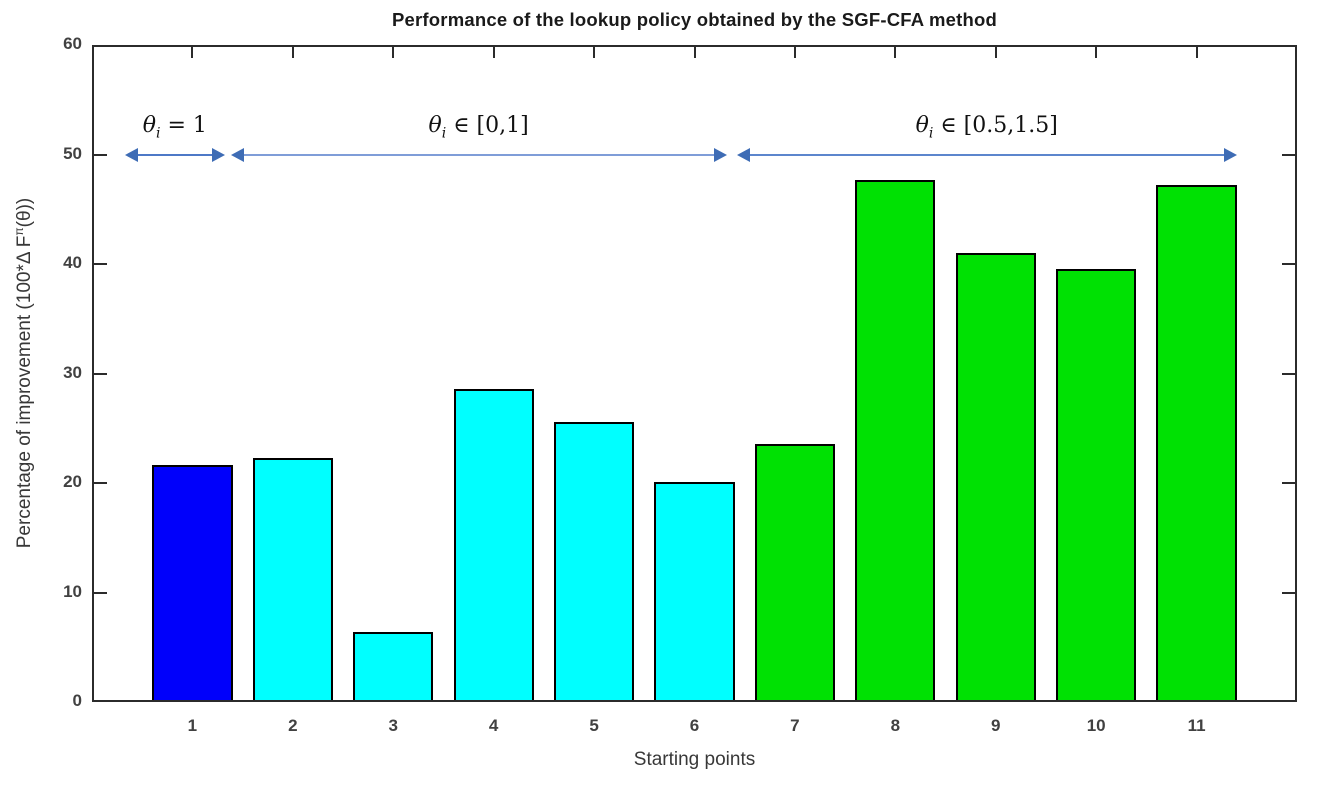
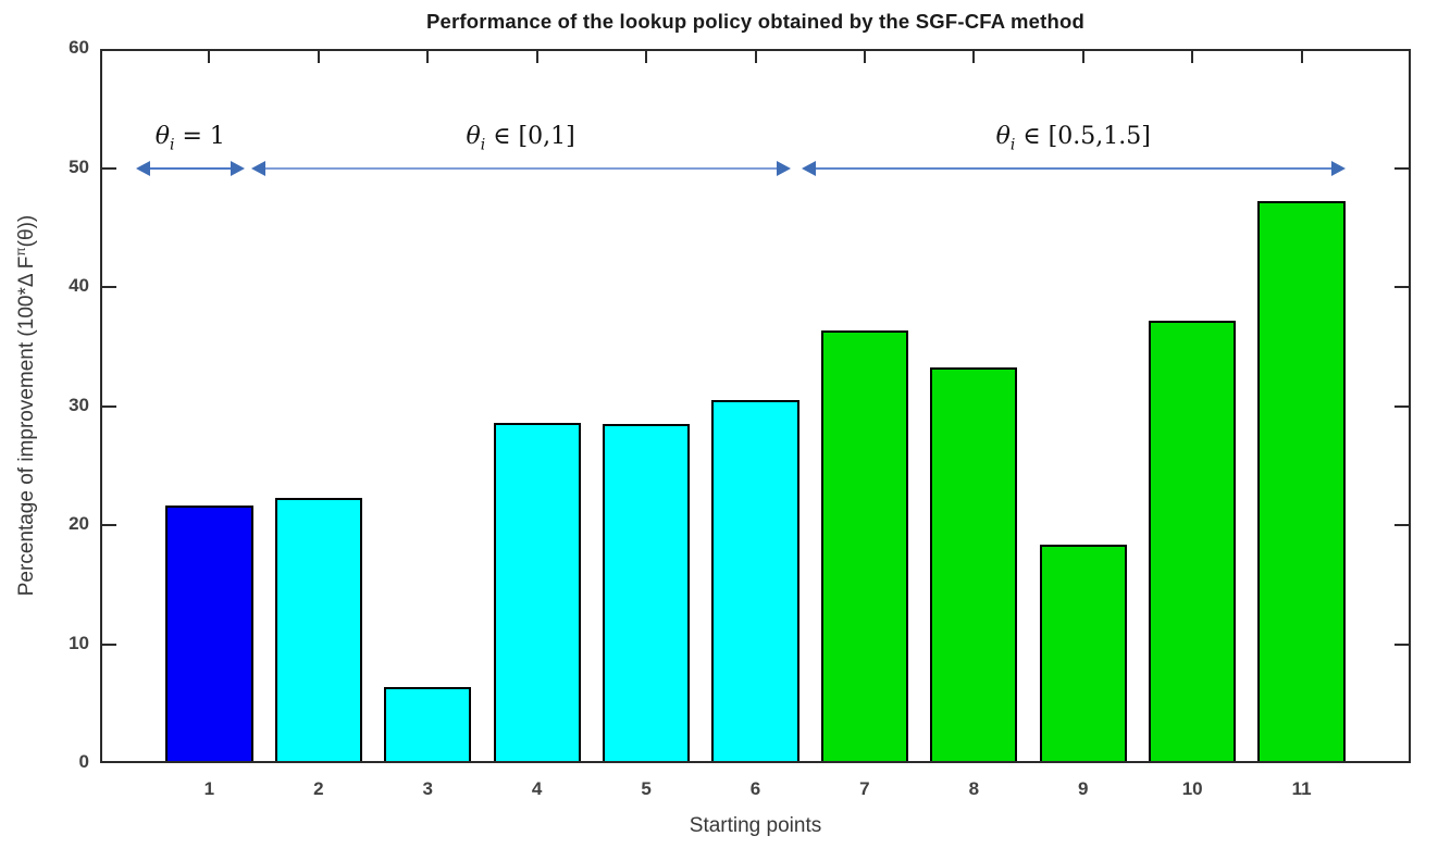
5: 25.4 -> 28.3
6: 19.9 -> 30.3
7: 23.4 -> 36.2
8: 47.5 -> 33.1
9: 40.8 -> 18.2
10: 39.4 -> 37.0
